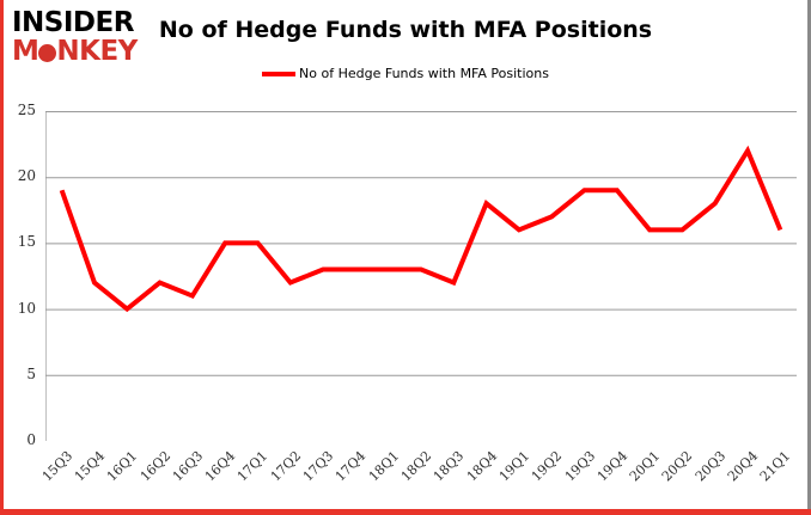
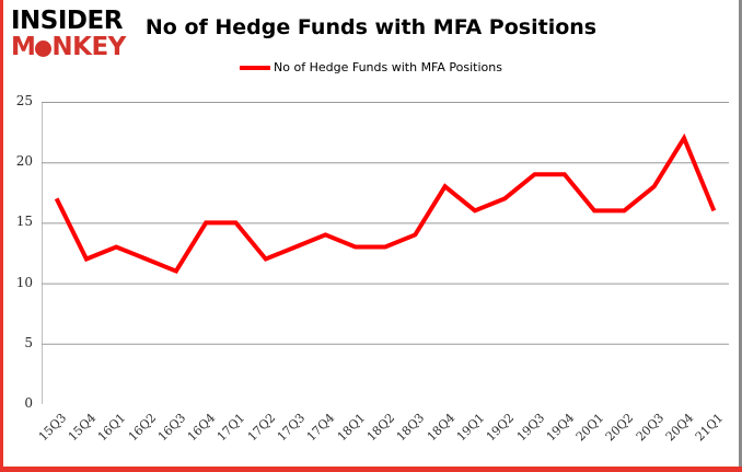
15Q3: 19 -> 17
16Q1: 10 -> 13
17Q4: 13 -> 14
18Q3: 12 -> 14
